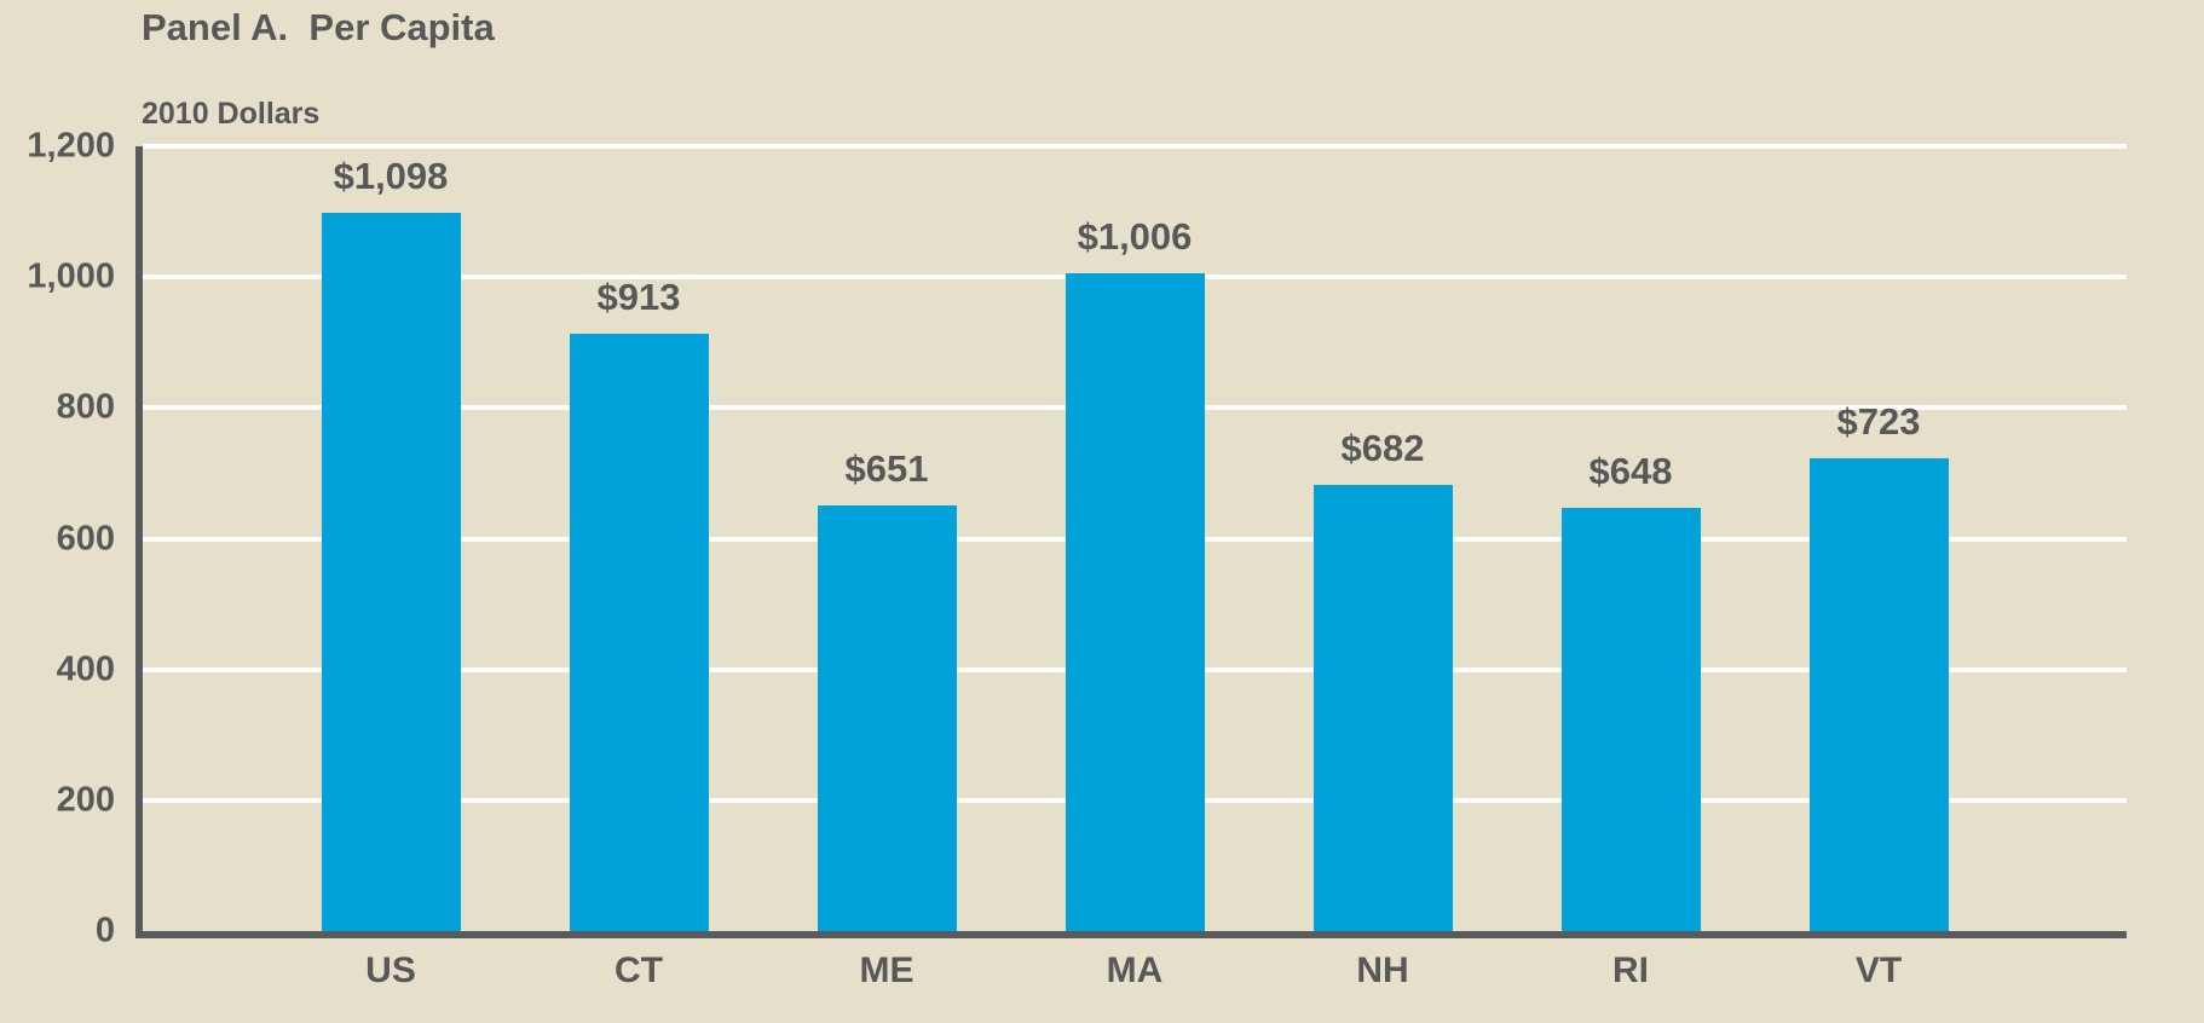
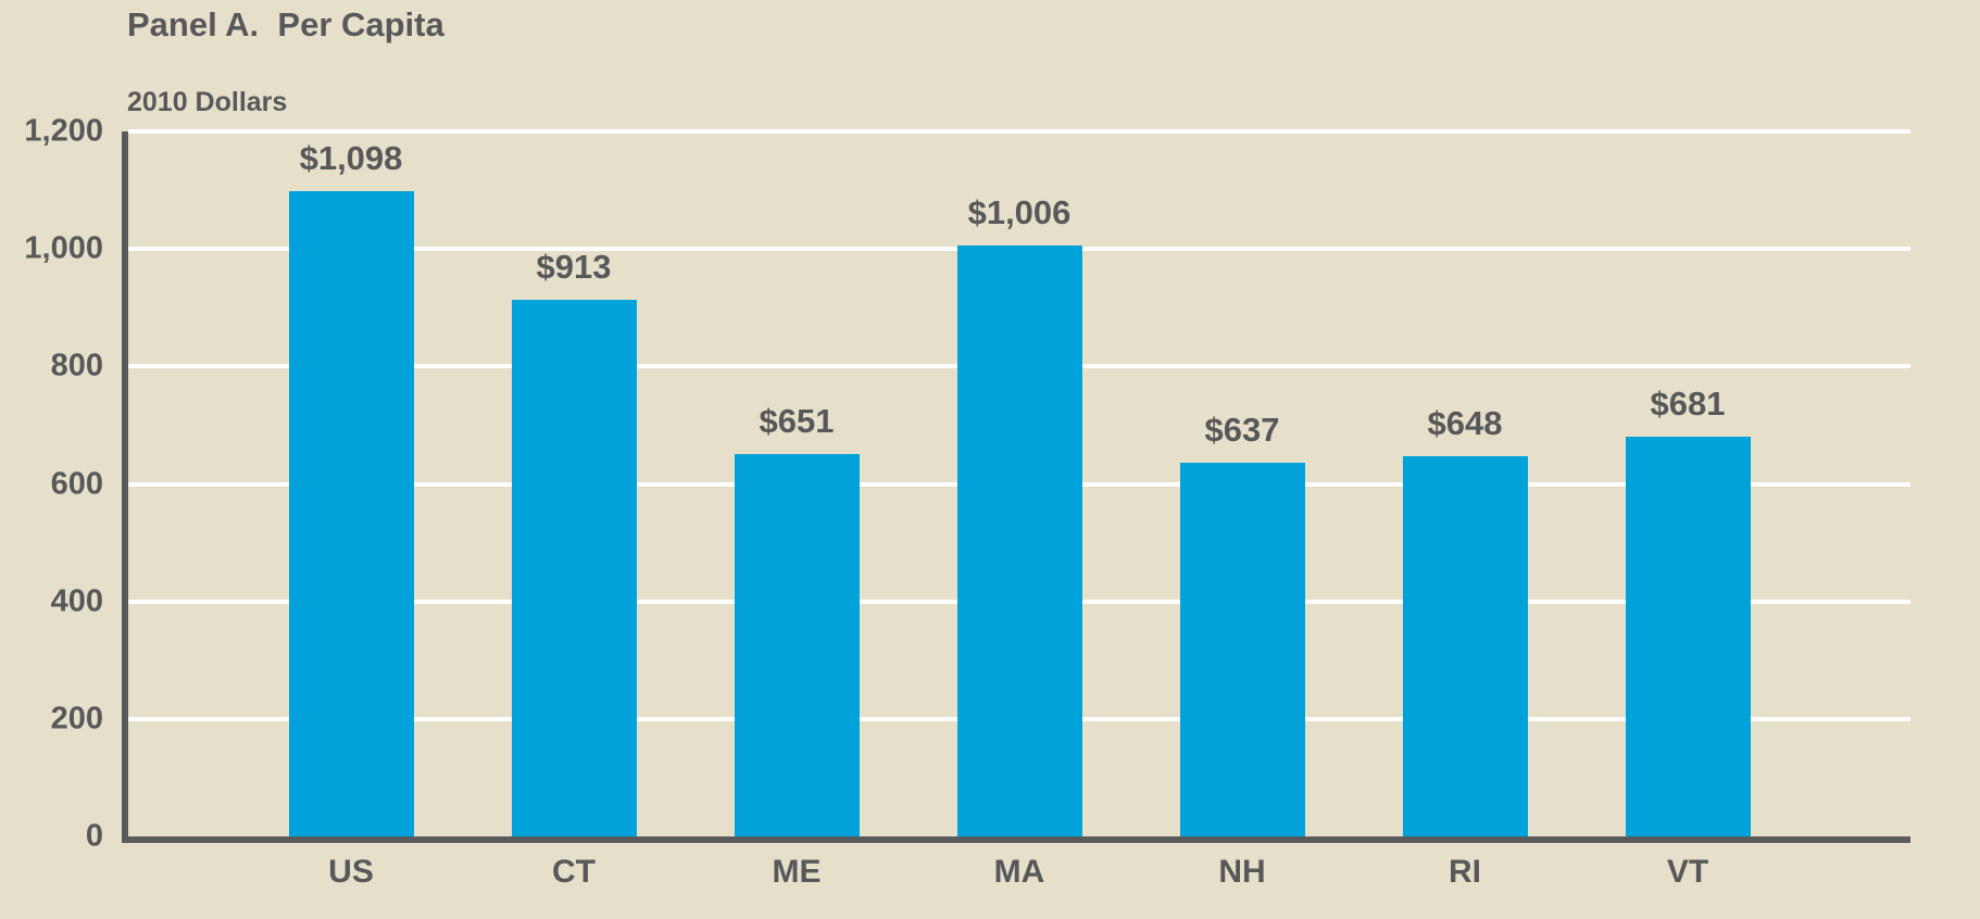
NH: $682 -> $637
VT: $723 -> $681
